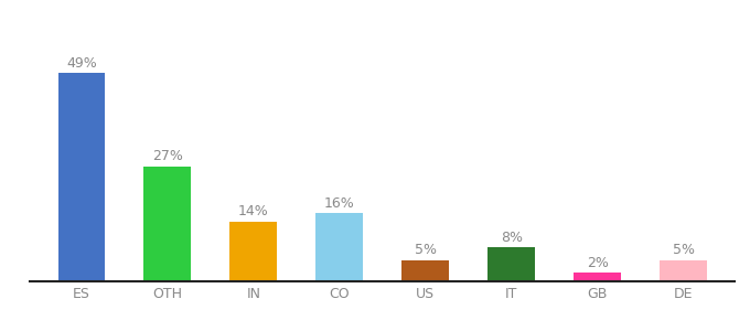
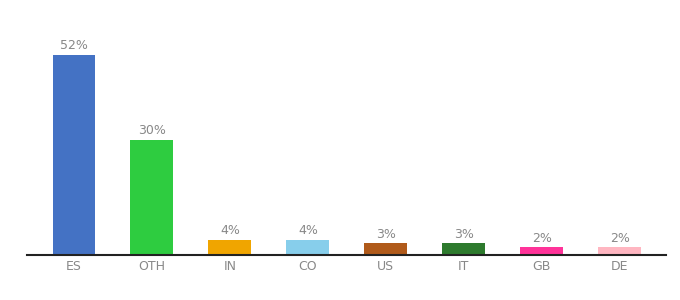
ES: 49% -> 52%
OTH: 27% -> 30%
IN: 14% -> 4%
CO: 16% -> 4%
US: 5% -> 3%
IT: 8% -> 3%
DE: 5% -> 2%
